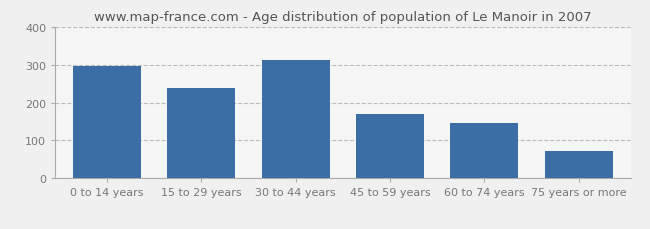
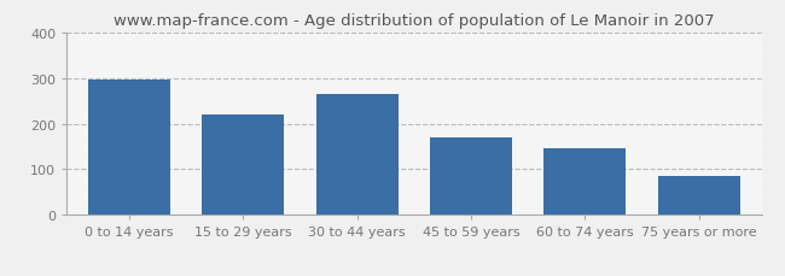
15 to 29 years: 238 -> 220
30 to 44 years: 312 -> 265
75 years or more: 71 -> 85
